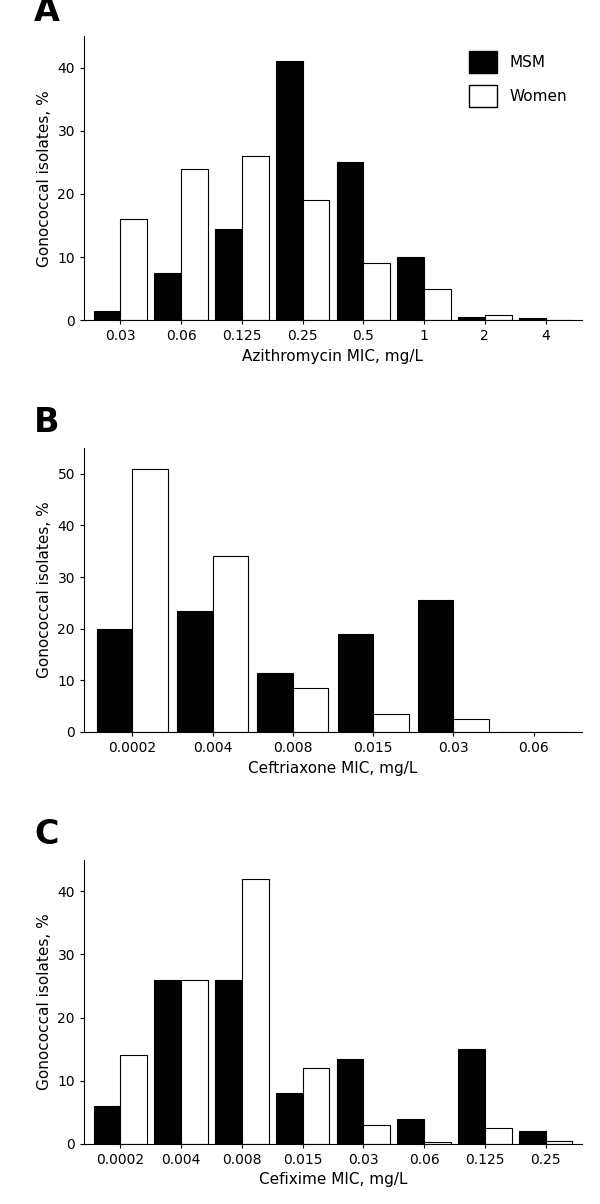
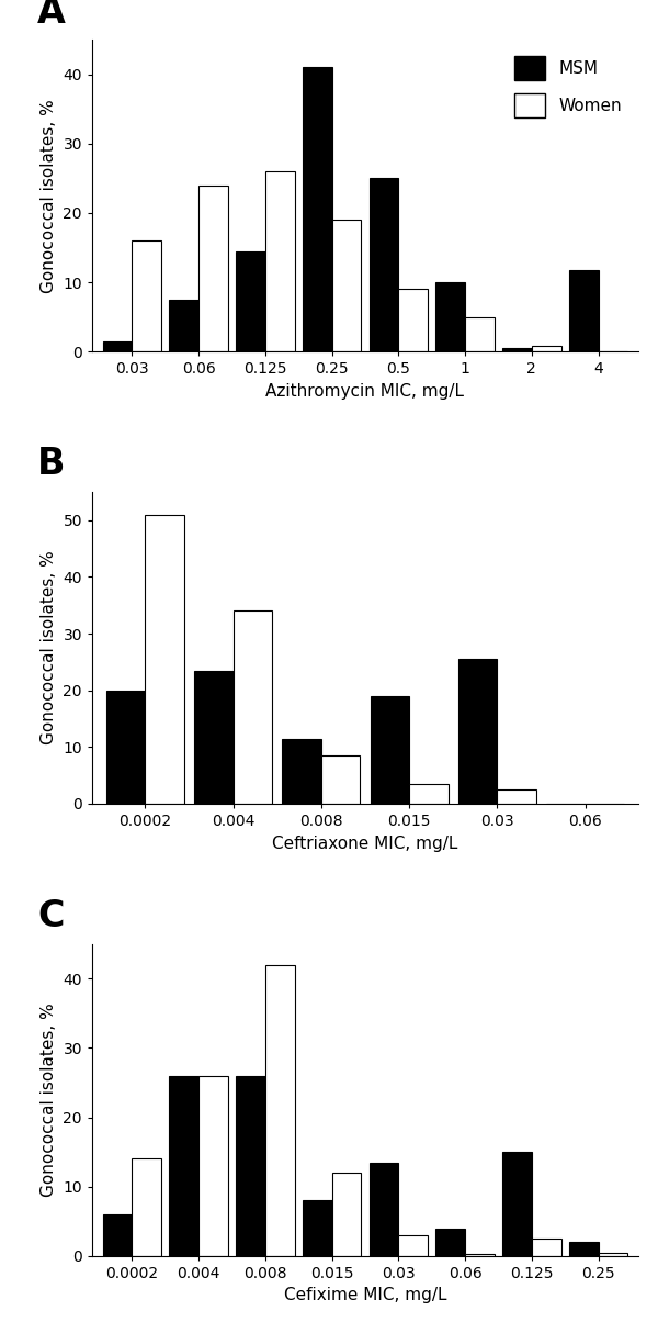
MSM/4: 0.3 -> 11.8
